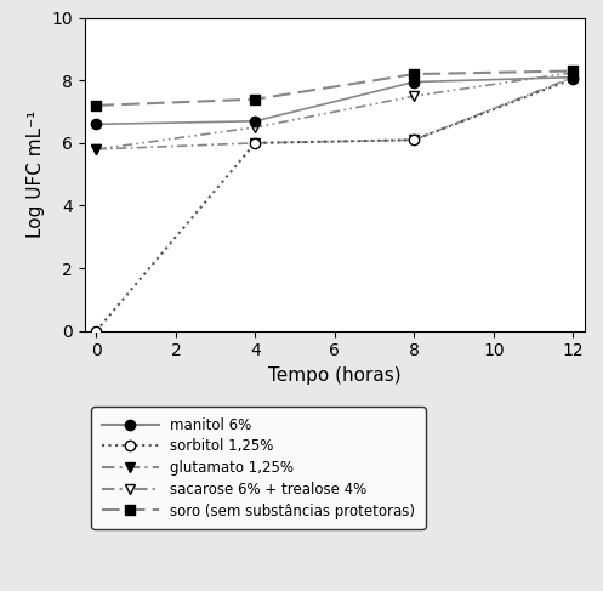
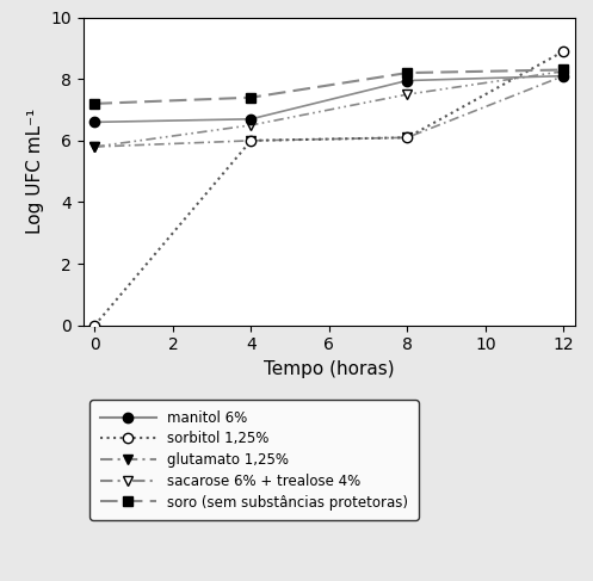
sorbitol 1,25%/12: 8.05 -> 8.90
